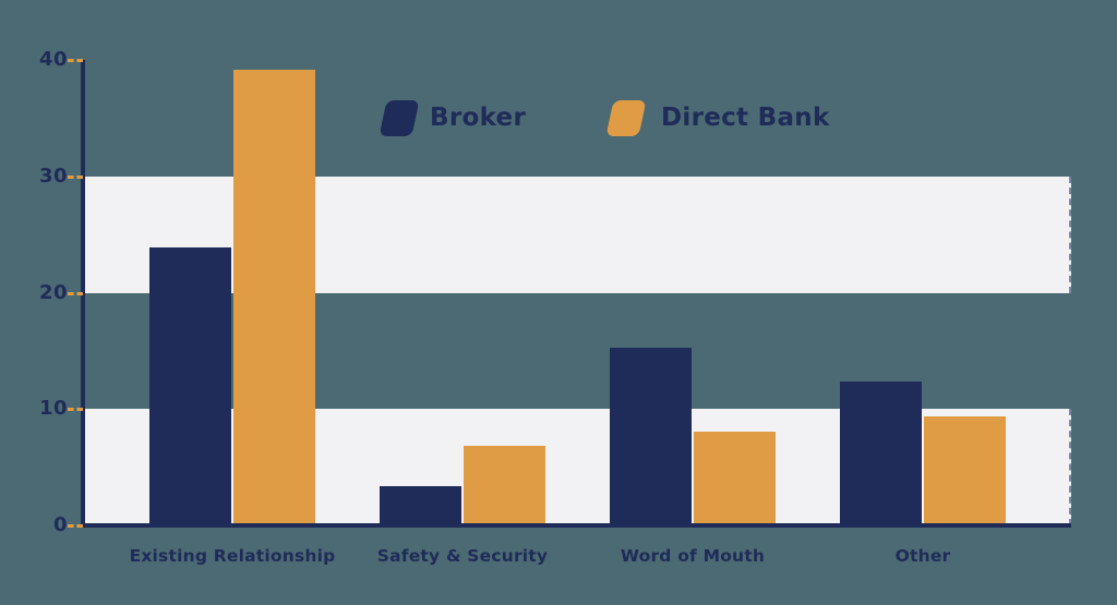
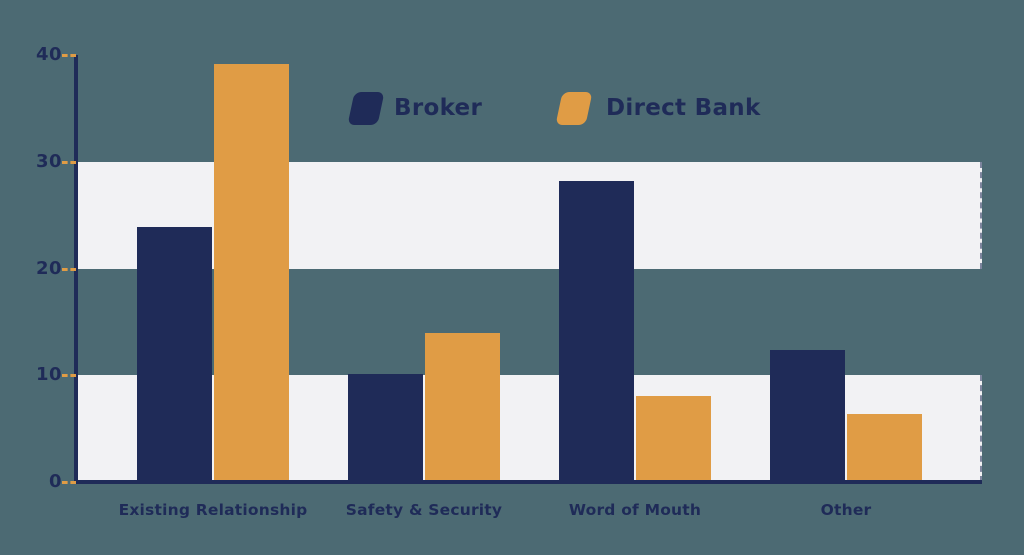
Broker/Safety & Security: 3.4 -> 10.1
Direct Bank/Safety & Security: 6.8 -> 14.0
Broker/Word of Mouth: 15.3 -> 28.2
Direct Bank/Other: 9.4 -> 6.4
